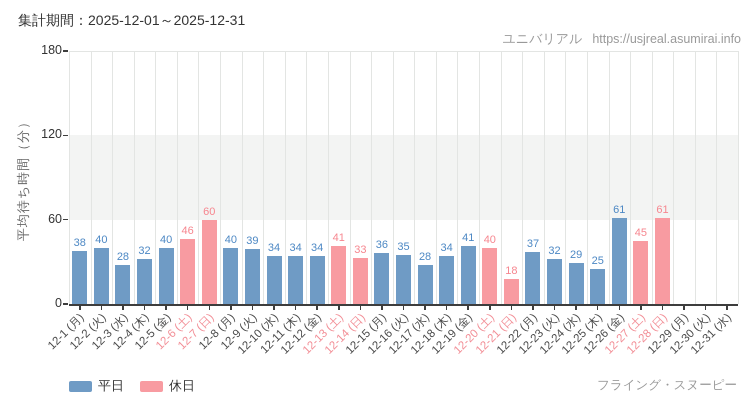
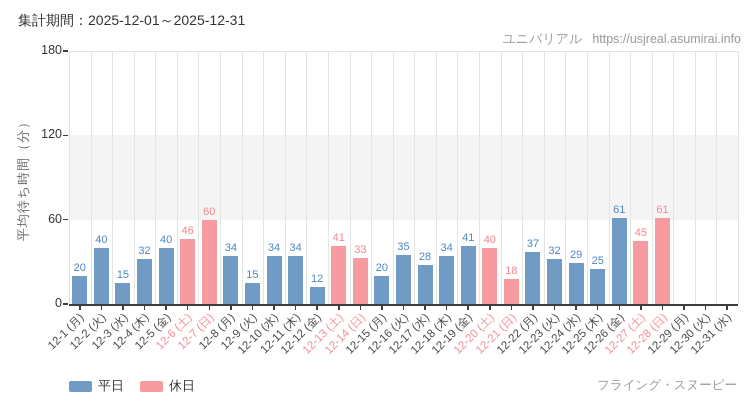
12-1 (月): 38 -> 20
12-3 (水): 28 -> 15
12-8 (月): 40 -> 34
12-9 (火): 39 -> 15
12-12 (金): 34 -> 12
12-15 (月): 36 -> 20
